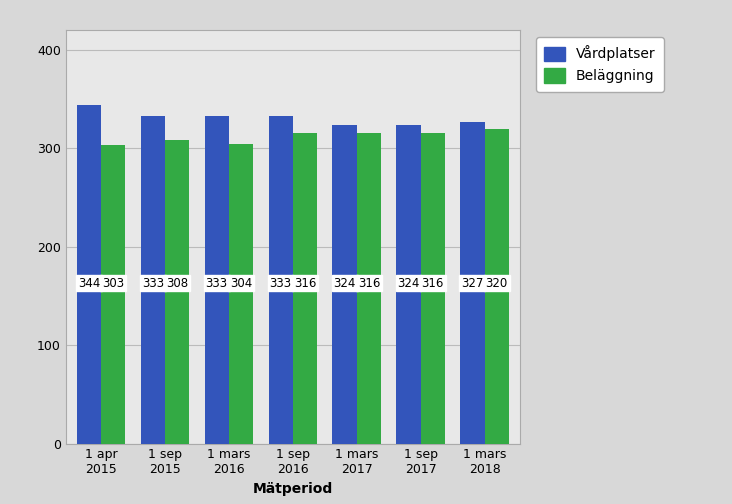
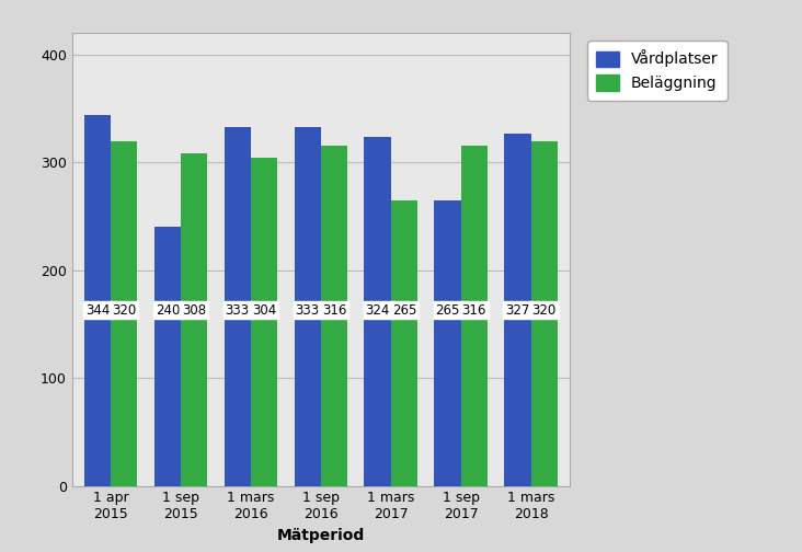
Beläggning/1 apr 2015: 303 -> 320
Vårdplatser/1 sep 2015: 333 -> 240
Beläggning/1 mars 2017: 316 -> 265
Vårdplatser/1 sep 2017: 324 -> 265
